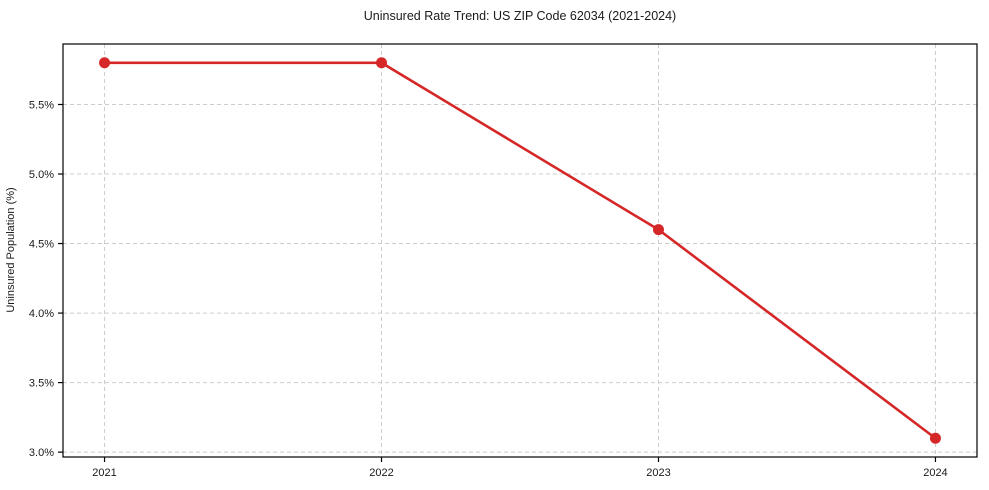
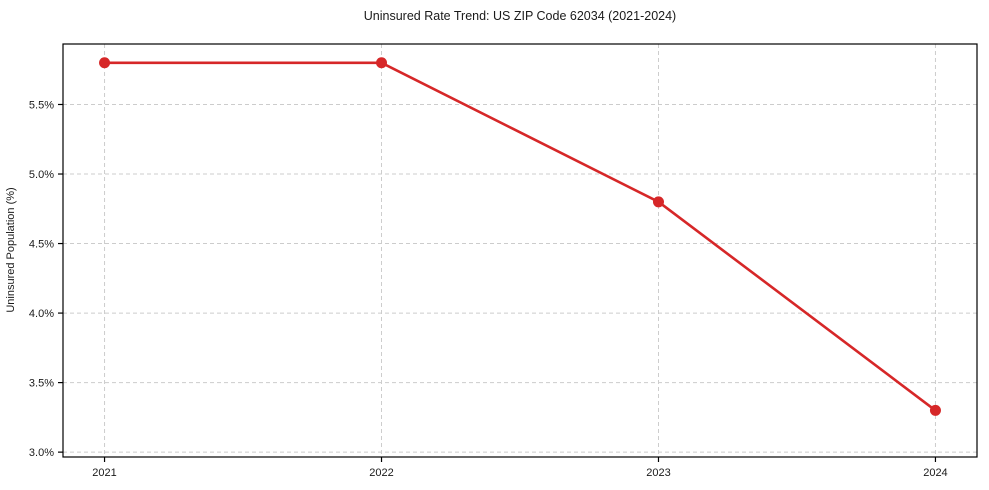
2023: 4.6% -> 4.8%
2024: 3.1% -> 3.3%
